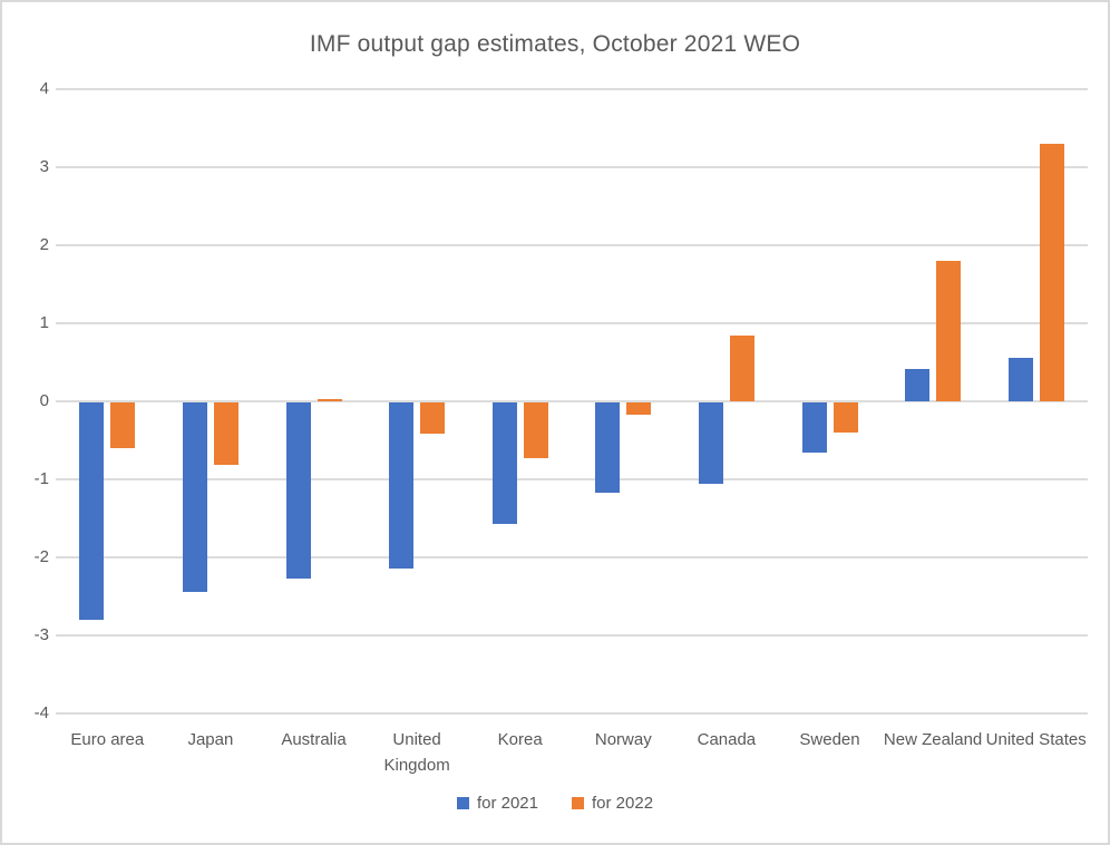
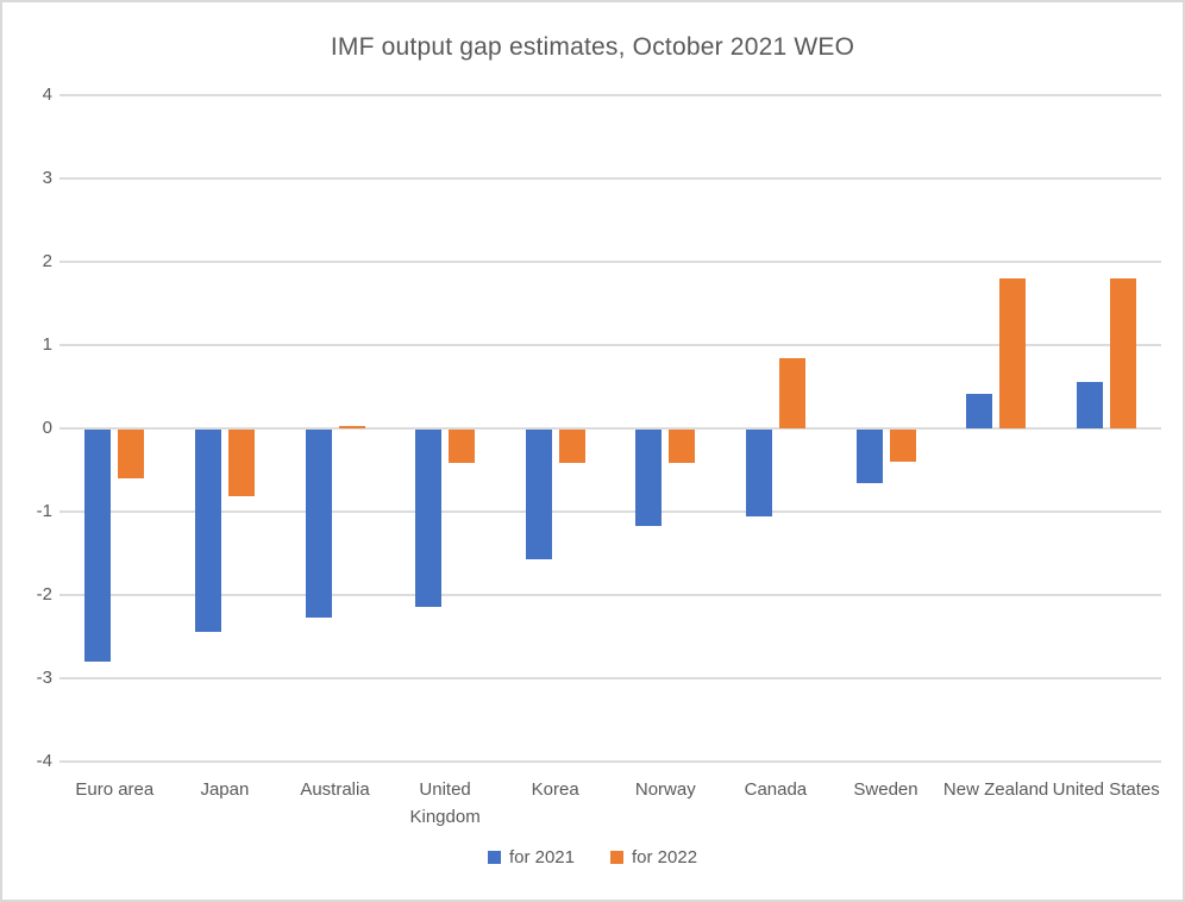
for 2022/Korea: -0.7 -> -0.4
for 2022/Norway: -0.1 -> -0.4
for 2022/United States: 3.3 -> 1.8
